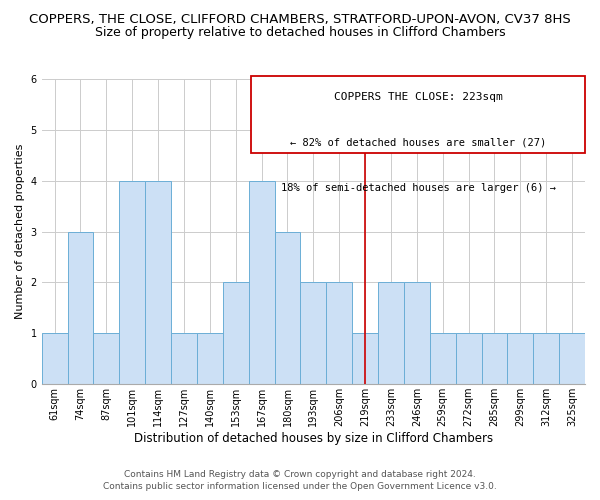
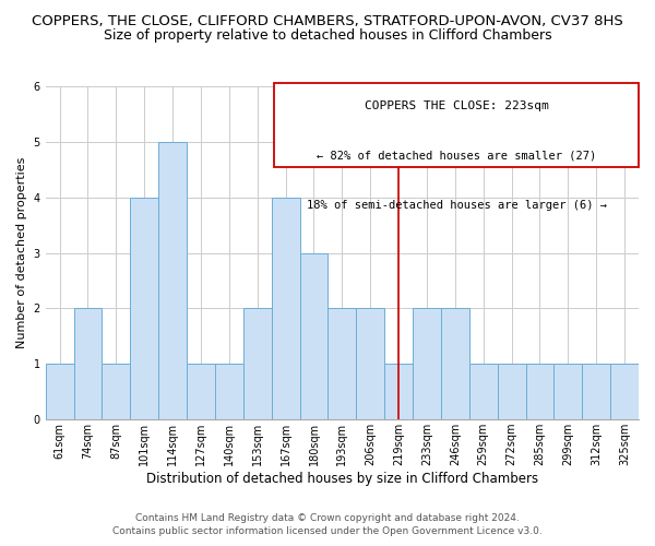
74sqm: 3 -> 2
114sqm: 4 -> 5
